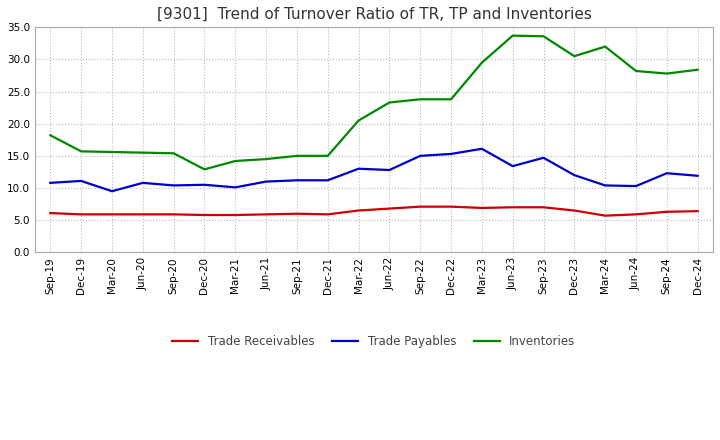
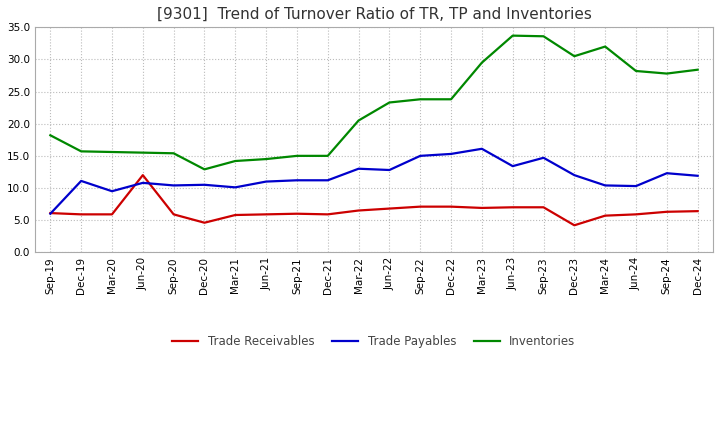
Trade Payables/Sep-19: 10.8 -> 6.0
Trade Receivables/Jun-20: 5.9 -> 12.0
Trade Receivables/Dec-20: 5.8 -> 4.6
Trade Receivables/Dec-23: 6.5 -> 4.2
